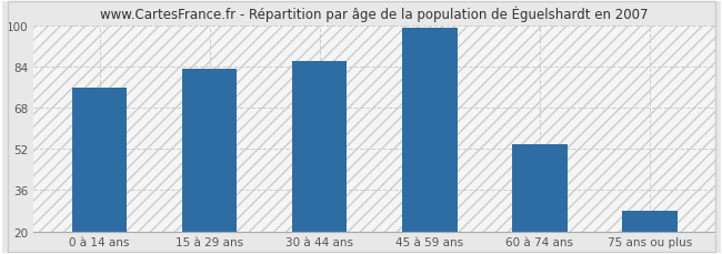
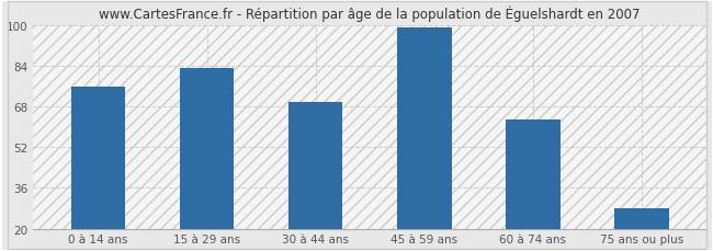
30 à 44 ans: 86 -> 70
60 à 74 ans: 54 -> 63
